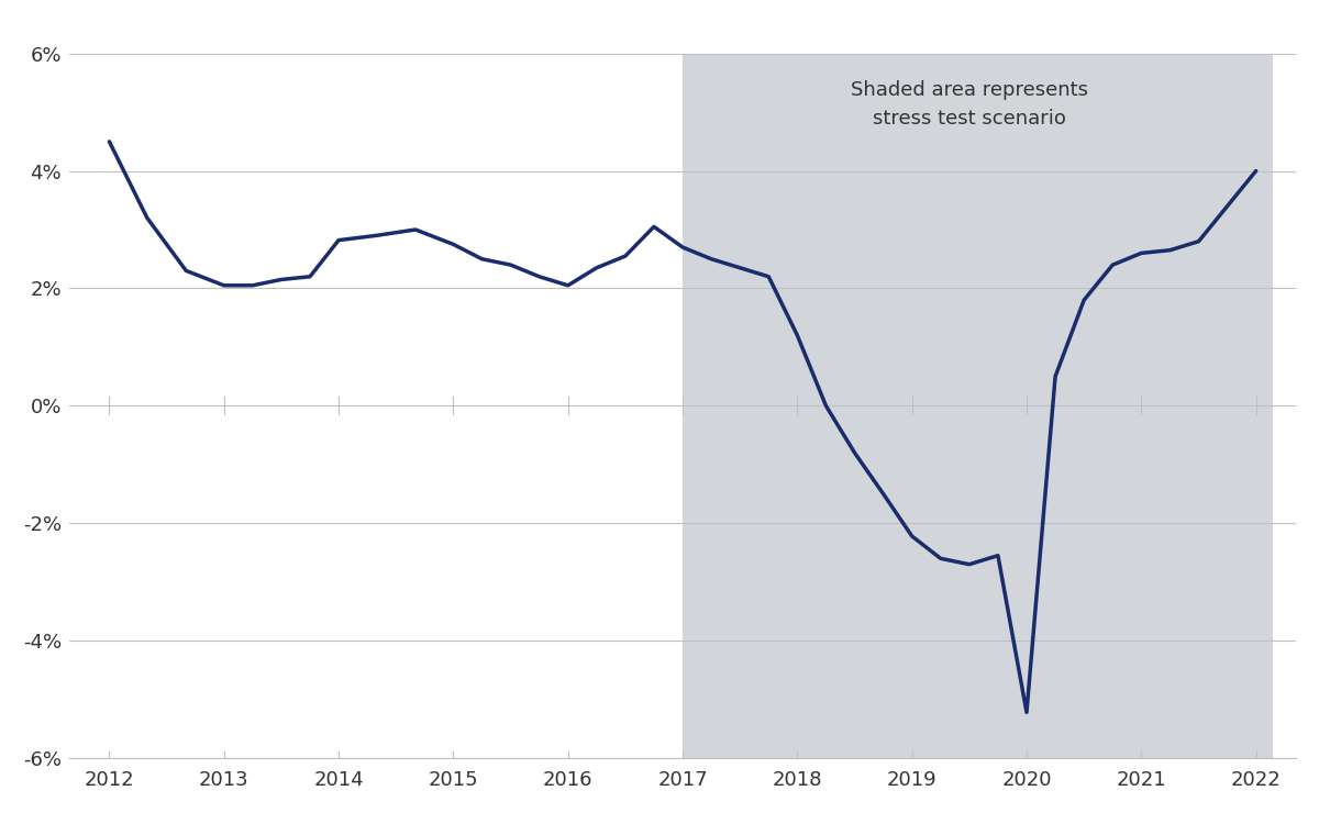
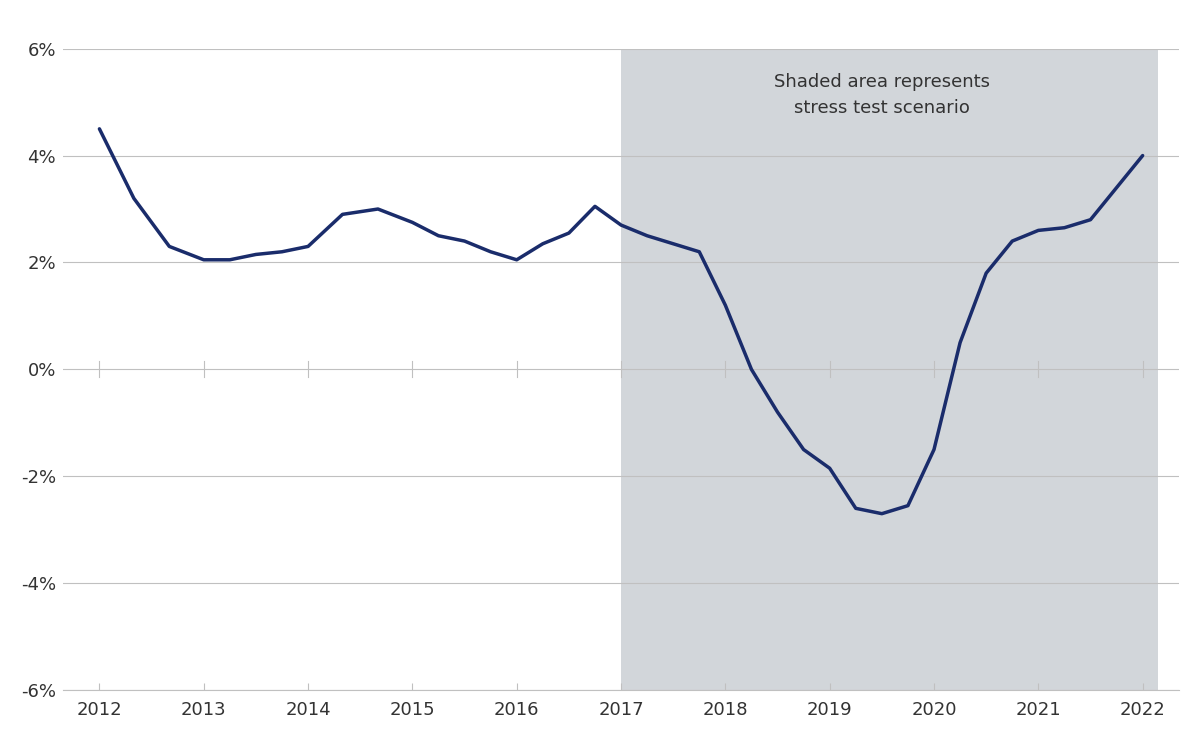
2014: 2.82% -> 2.30%
2019: -2.22% -> -1.85%
2020: -5.22% -> -1.50%
